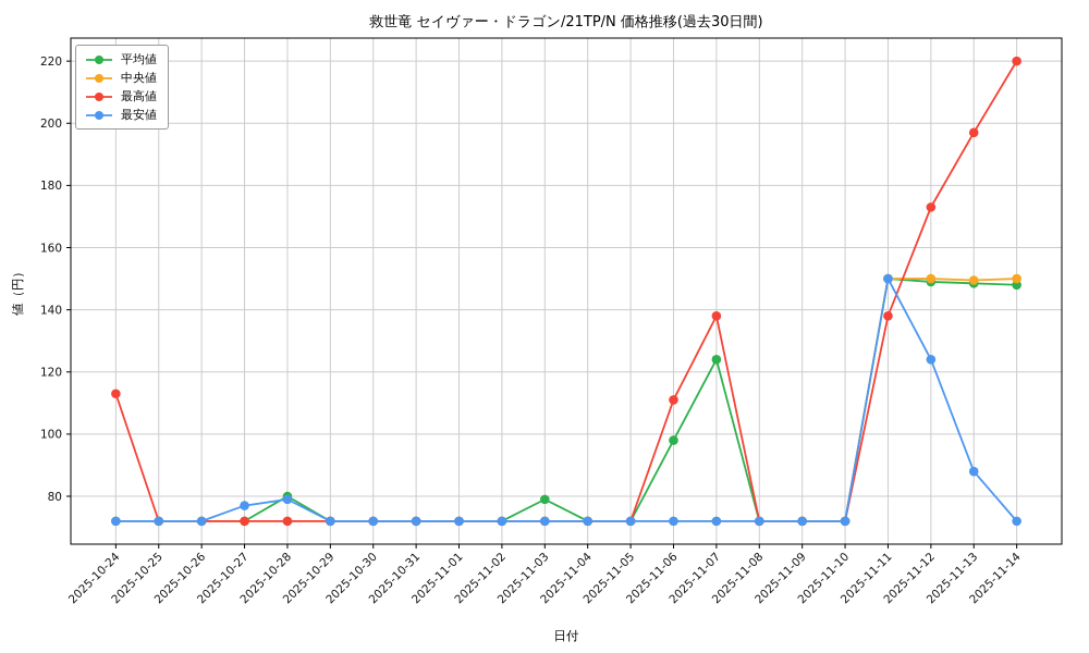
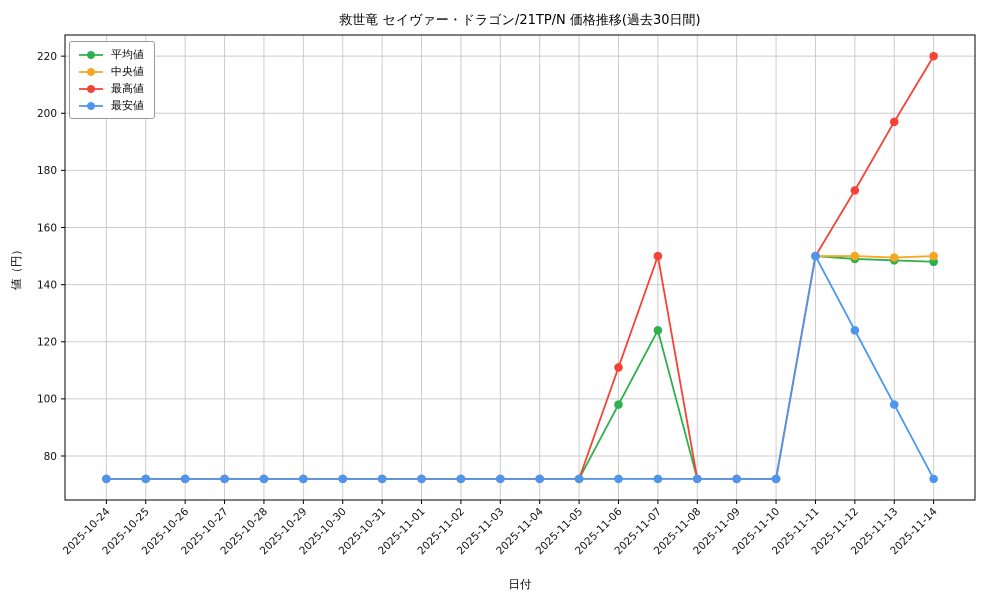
最高値/2025-10-24: 113 -> 72
最安値/2025-10-27: 77 -> 72
平均値/2025-10-28: 80 -> 72
最安値/2025-10-28: 79 -> 72
平均値/2025-11-03: 79 -> 72
最高値/2025-11-07: 138 -> 150
最高値/2025-11-11: 138 -> 150
最安値/2025-11-13: 88 -> 98
